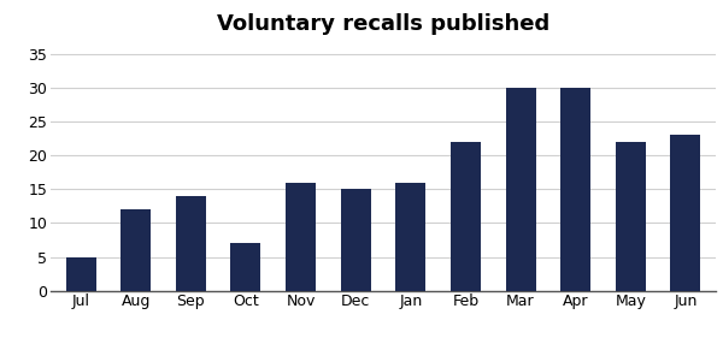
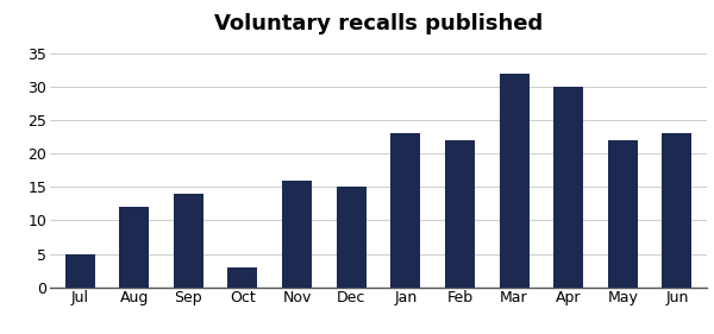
Oct: 7 -> 3
Jan: 16 -> 23
Mar: 30 -> 32
